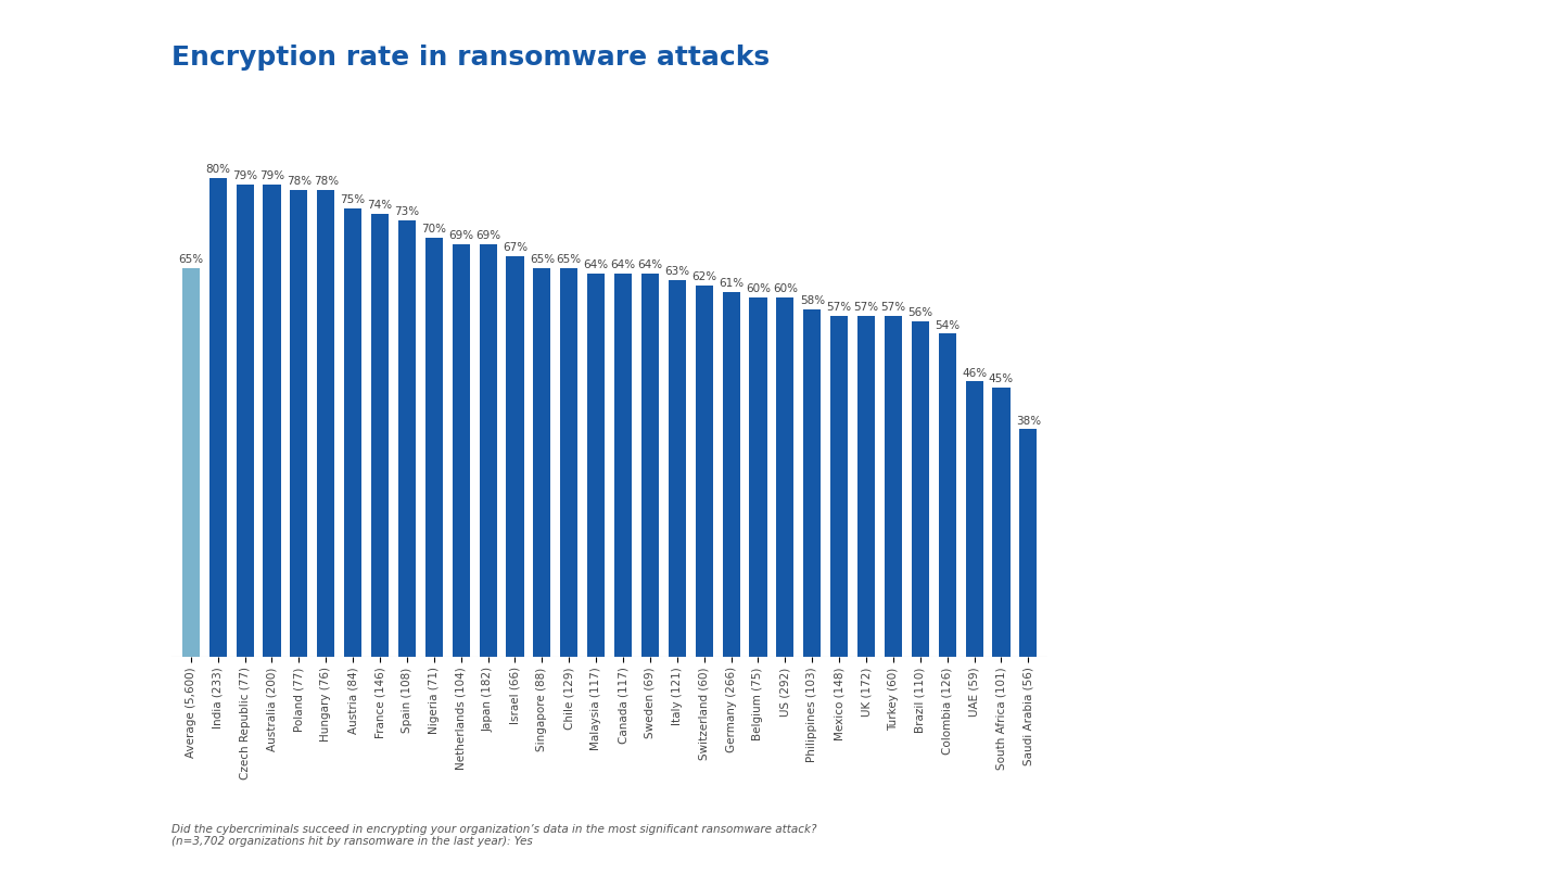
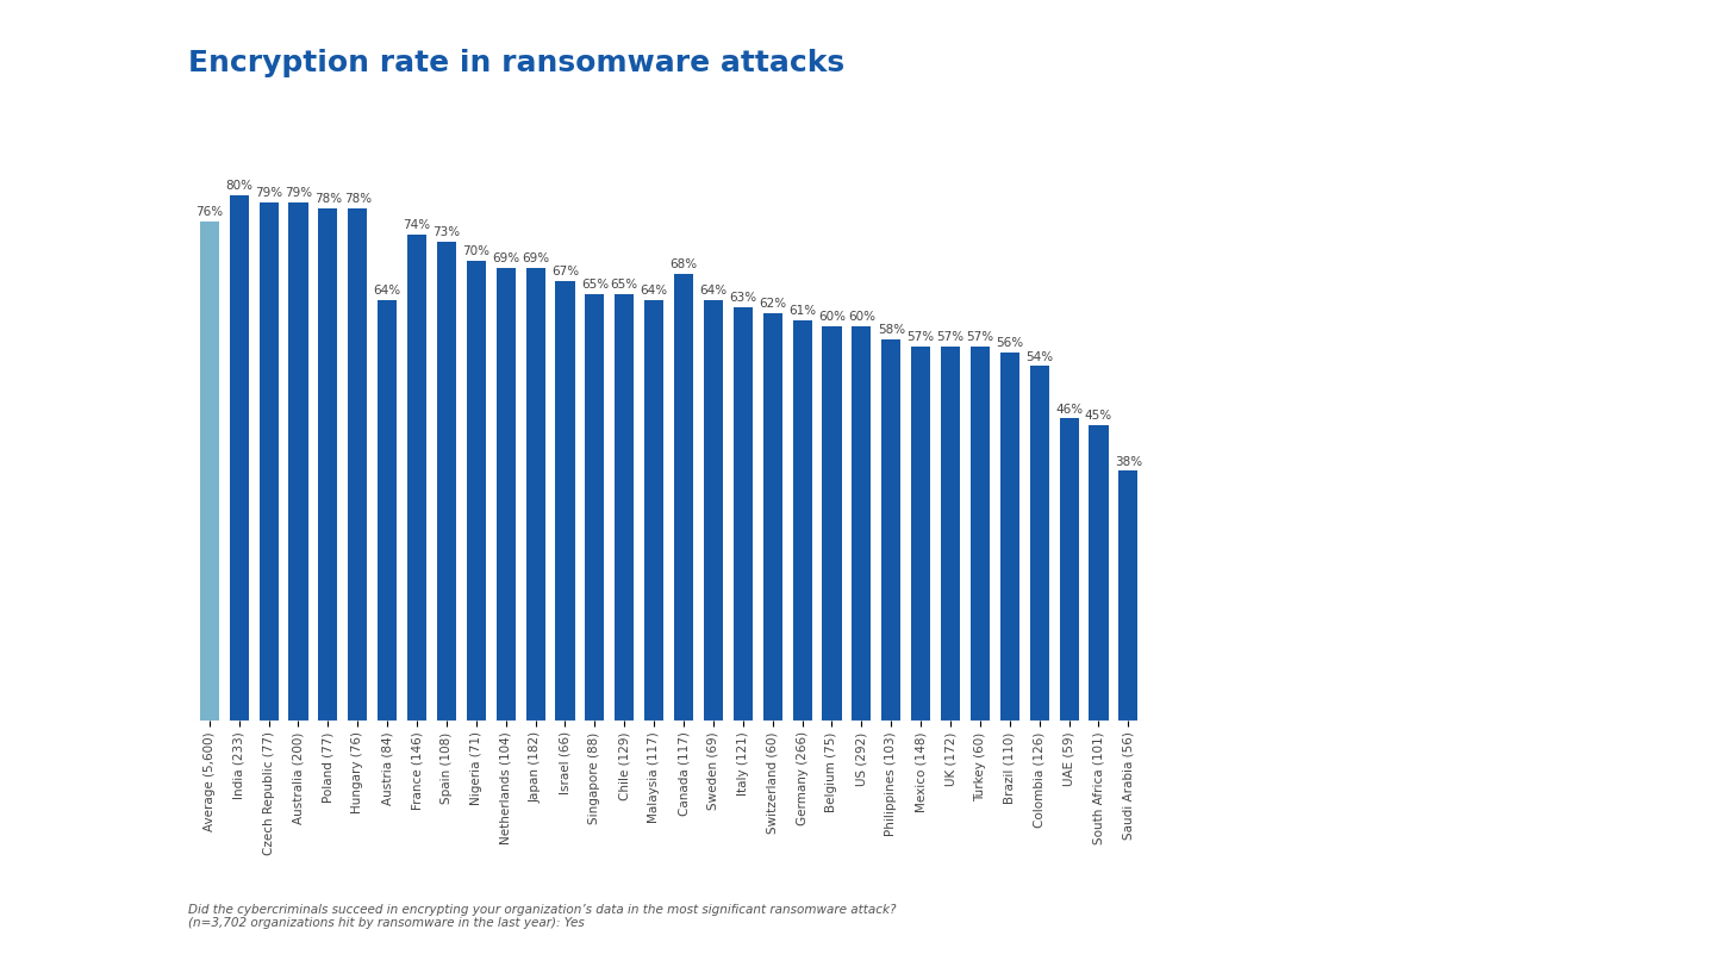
Average (5,600): 65% -> 76%
Austria (84): 75% -> 64%
Canada (117): 64% -> 68%
